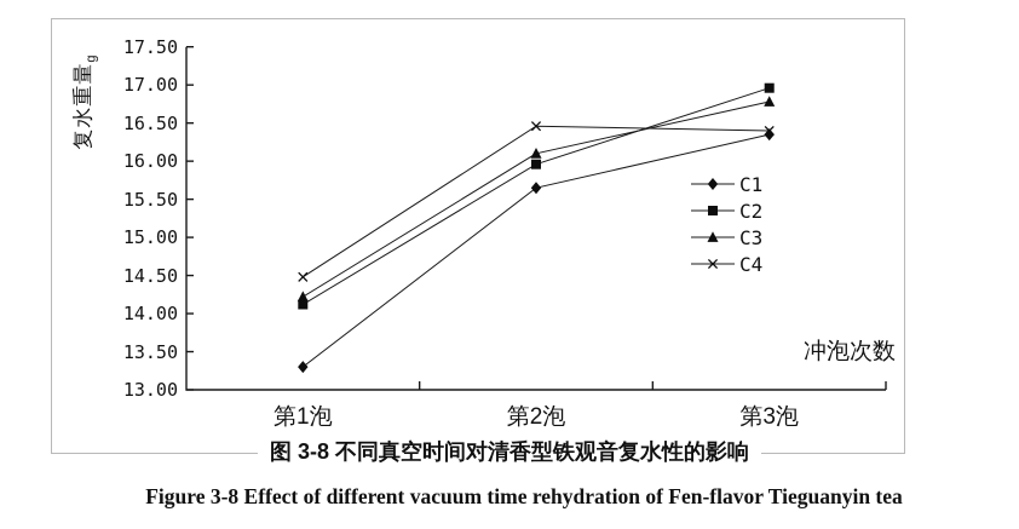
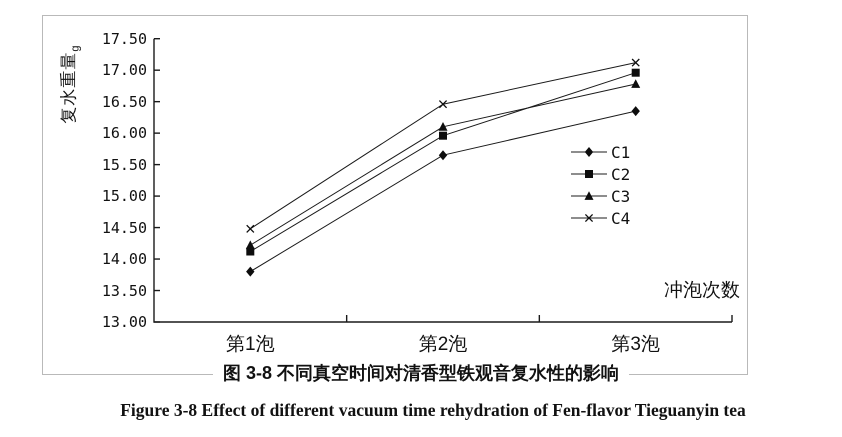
C1/第1泡: 13.3 -> 13.8
C4/第3泡: 16.4 -> 17.1
